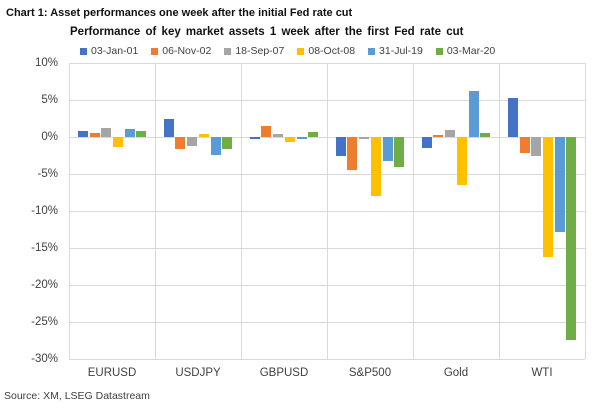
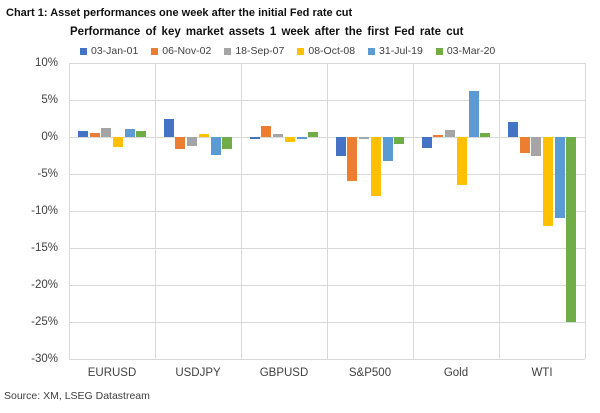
06-Nov-02/S&P500: -4% -> -6%
03-Mar-20/S&P500: -4% -> -1%
03-Jan-01/WTI: 5% -> 2%
08-Oct-08/WTI: -16% -> -12%
31-Jul-19/WTI: -13% -> -11%
03-Mar-20/WTI: -27% -> -25%
